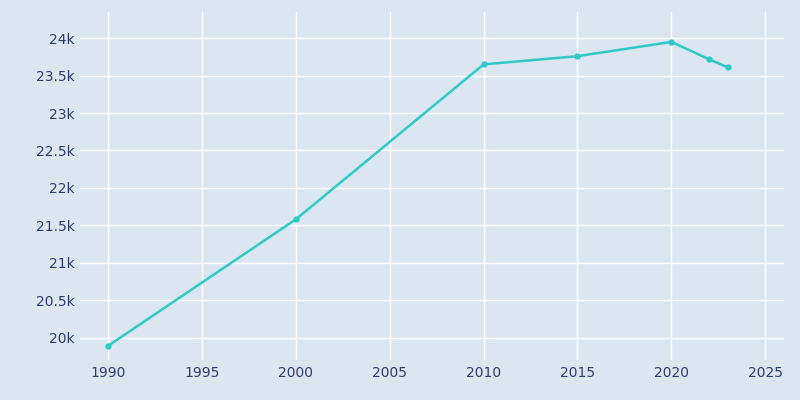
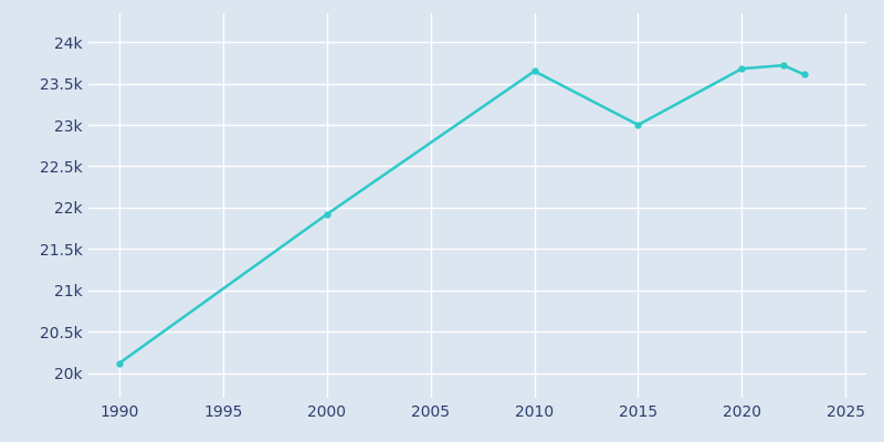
1990: 19.89k -> 20.12k
2000: 21.58k -> 21.92k
2015: 23.76k -> 23.00k
2020: 23.95k -> 23.68k
